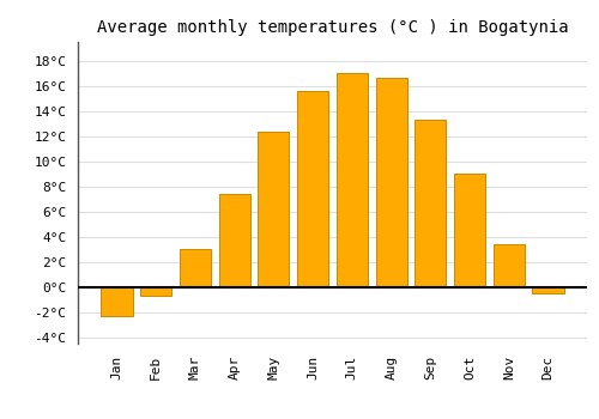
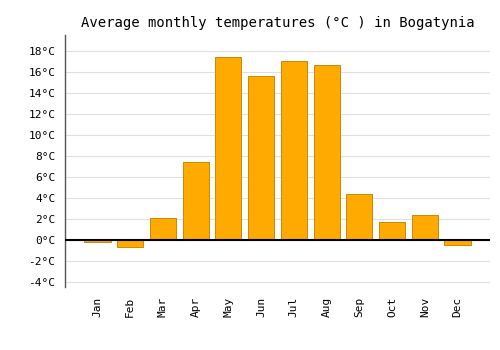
Jan: -2.3°C -> -0.2°C
Mar: 3.0°C -> 2.1°C
May: 12.4°C -> 17.4°C
Sep: 13.3°C -> 4.4°C
Oct: 9.0°C -> 1.7°C
Nov: 3.4°C -> 2.4°C
